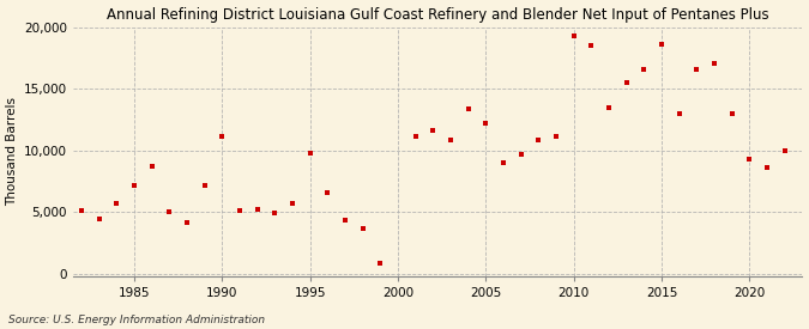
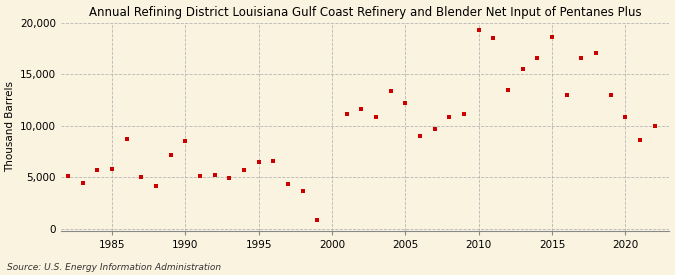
1985: 7,200 -> 5,800
1990: 11,100 -> 8,500
1995: 9,800 -> 6,500
2020: 9,300 -> 10,900
